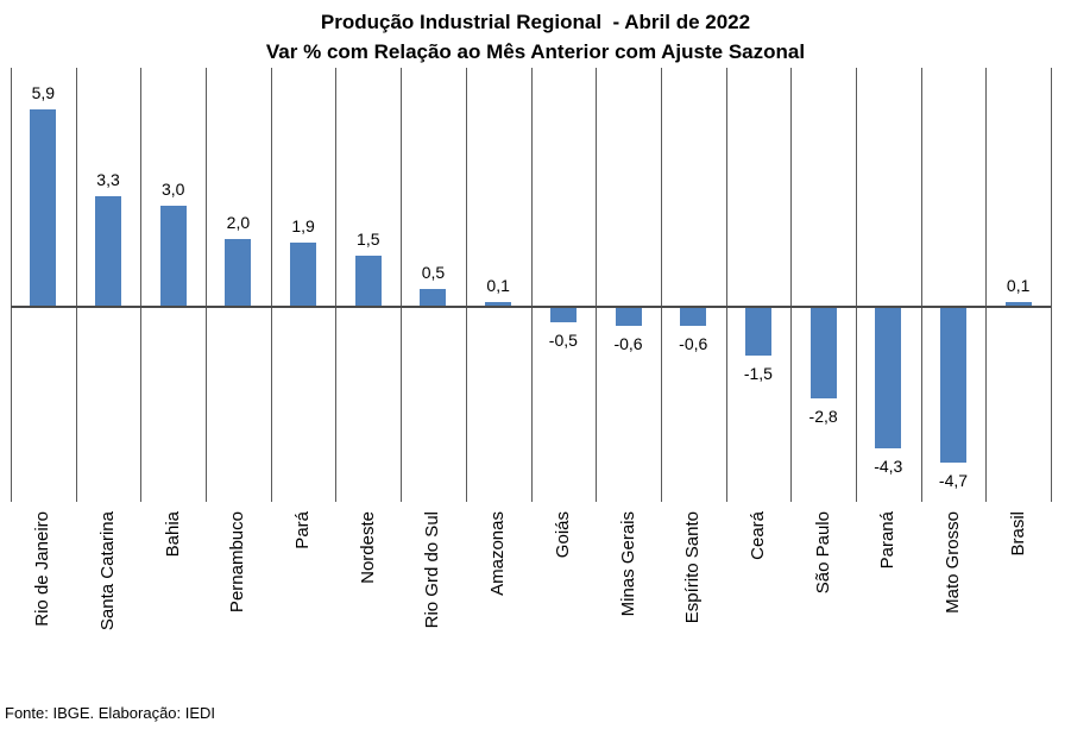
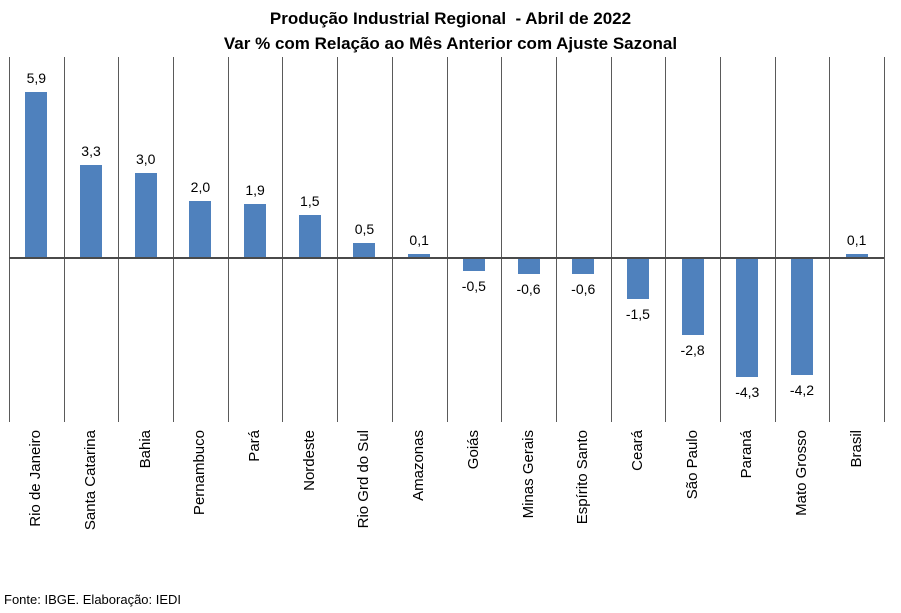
Mato Grosso: -4,7 -> -4,2
